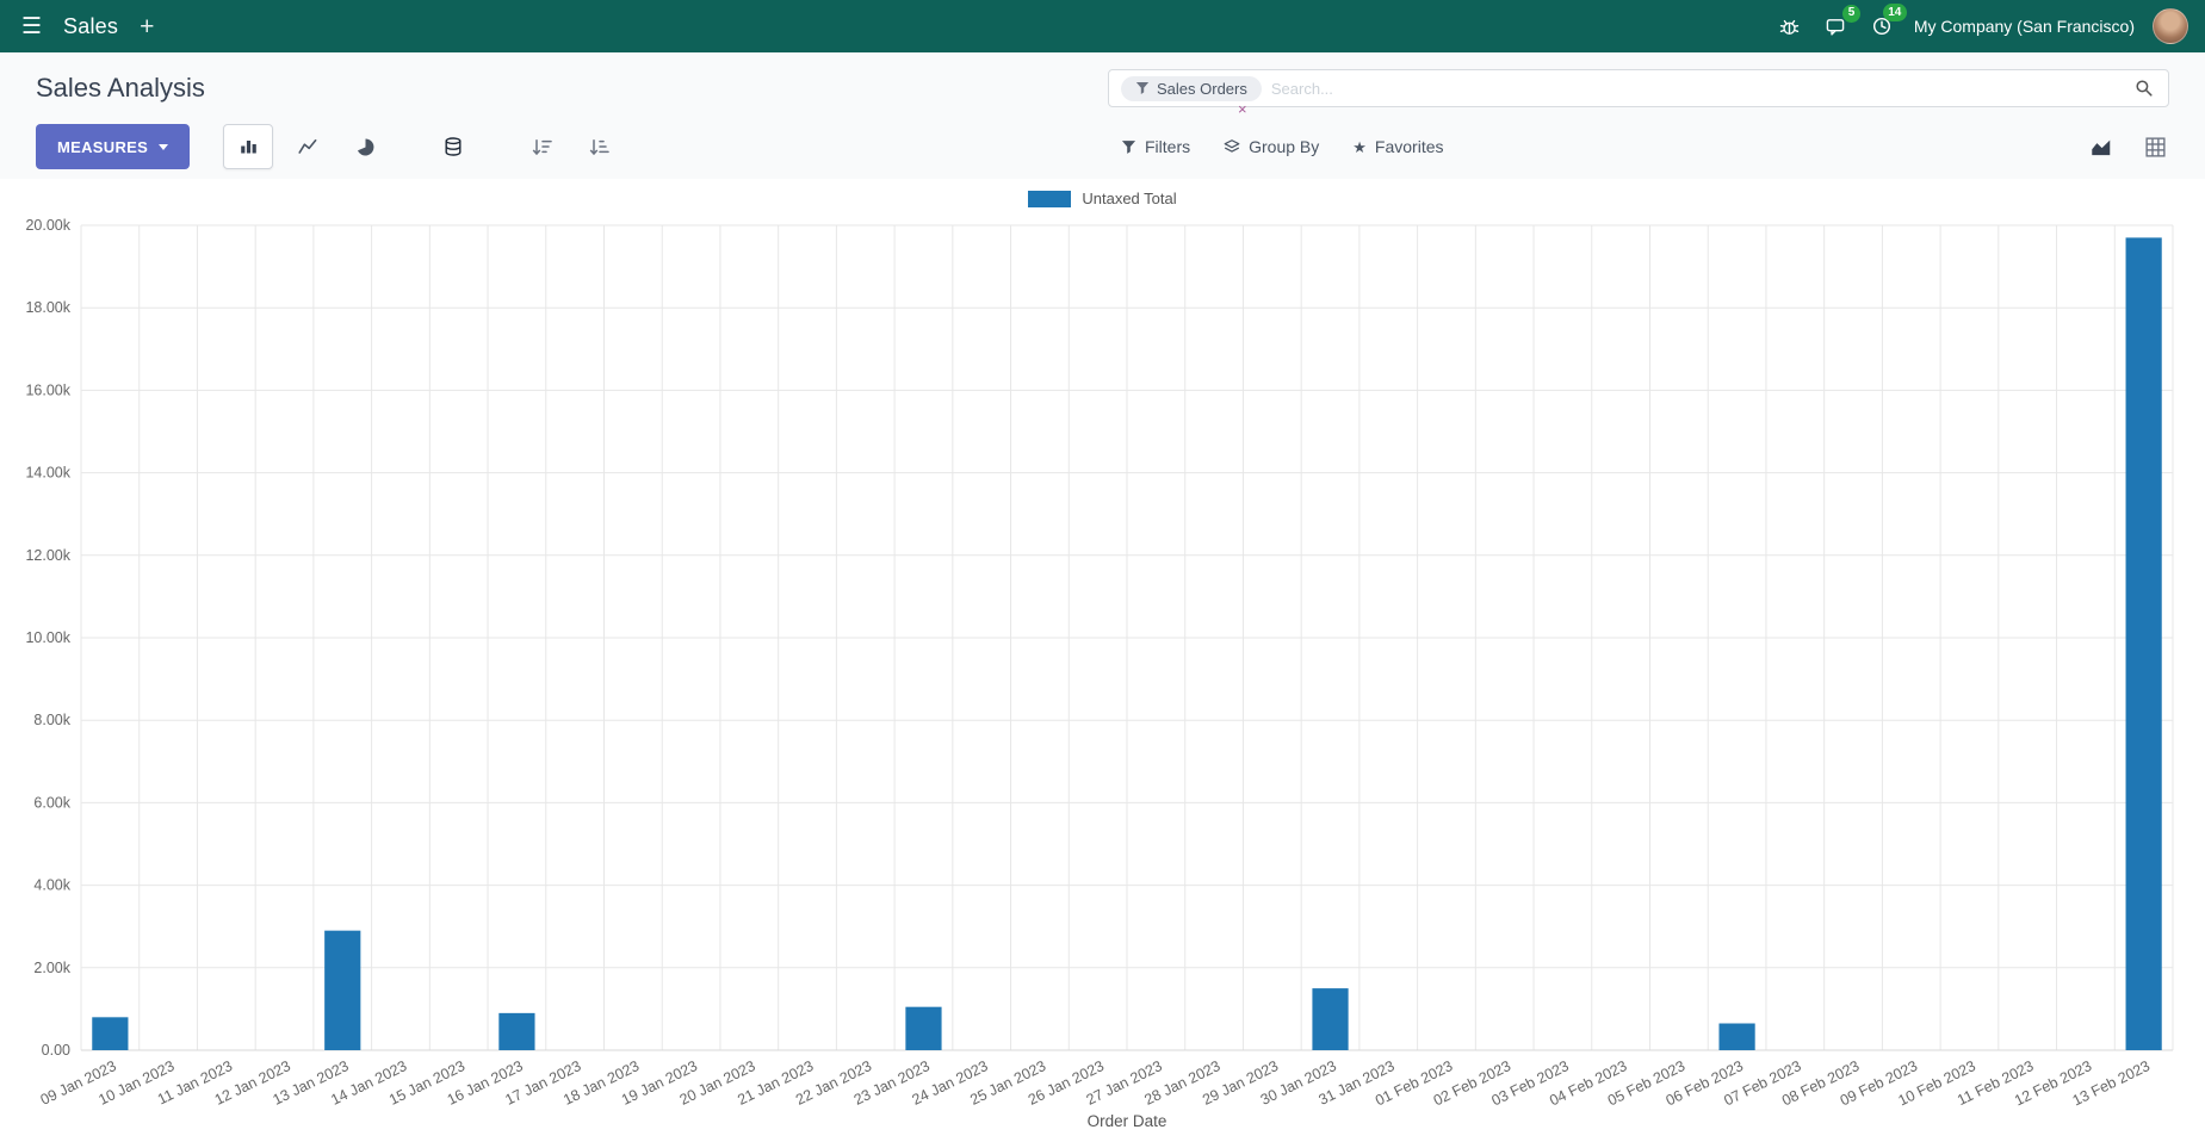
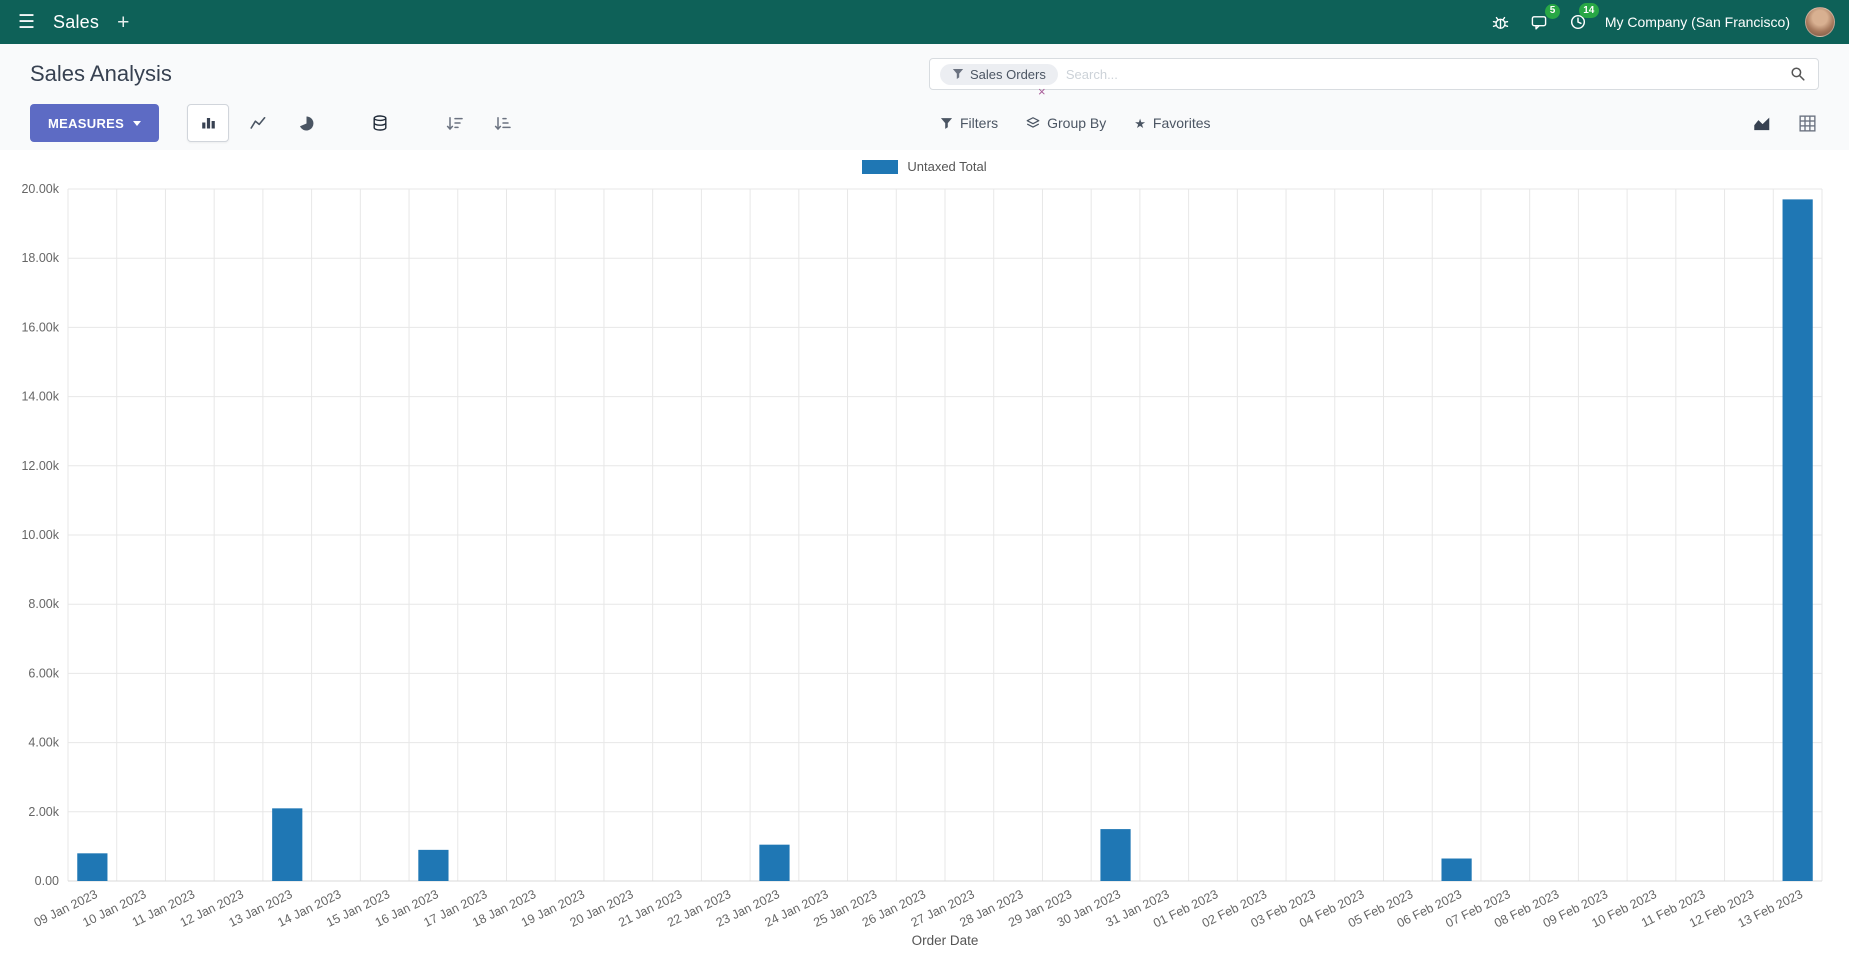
13 Jan 2023: 2.9k -> 2.1k
